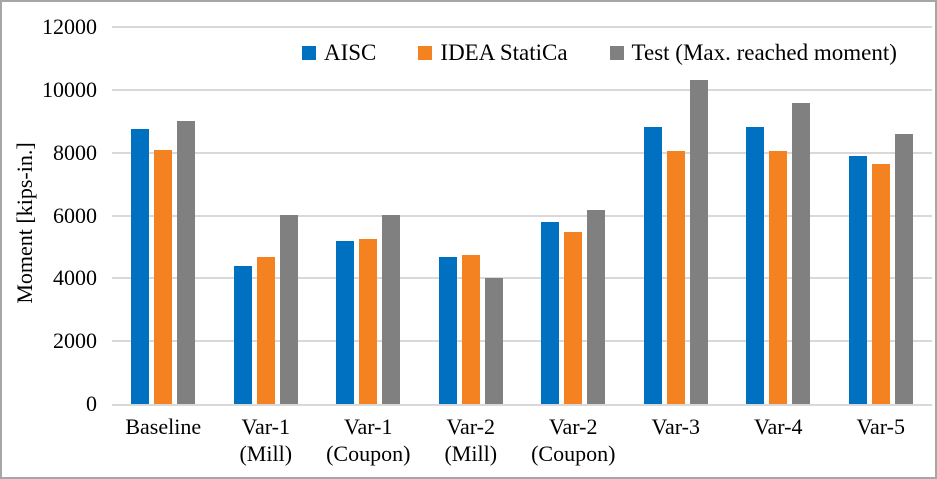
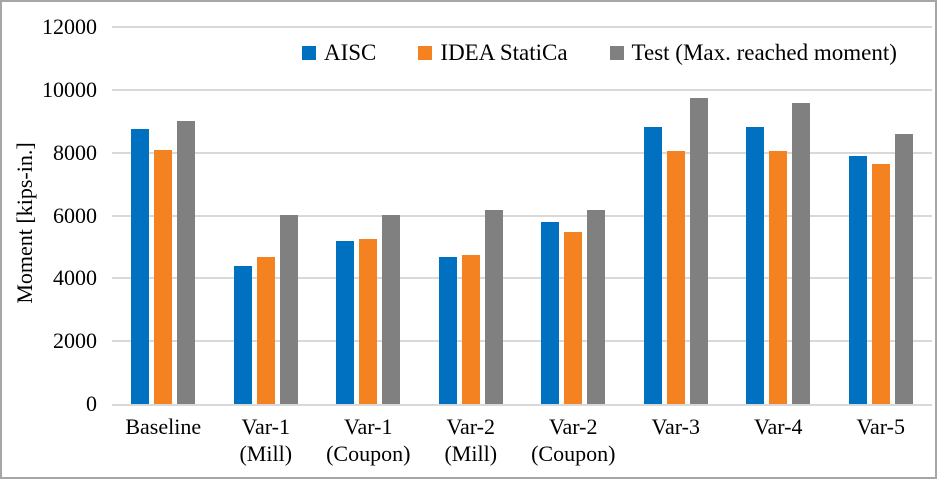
Test (Max. reached moment)/Var-2 (Mill): 4000 -> 6200
Test (Max. reached moment)/Var-3: 10300 -> 9700
